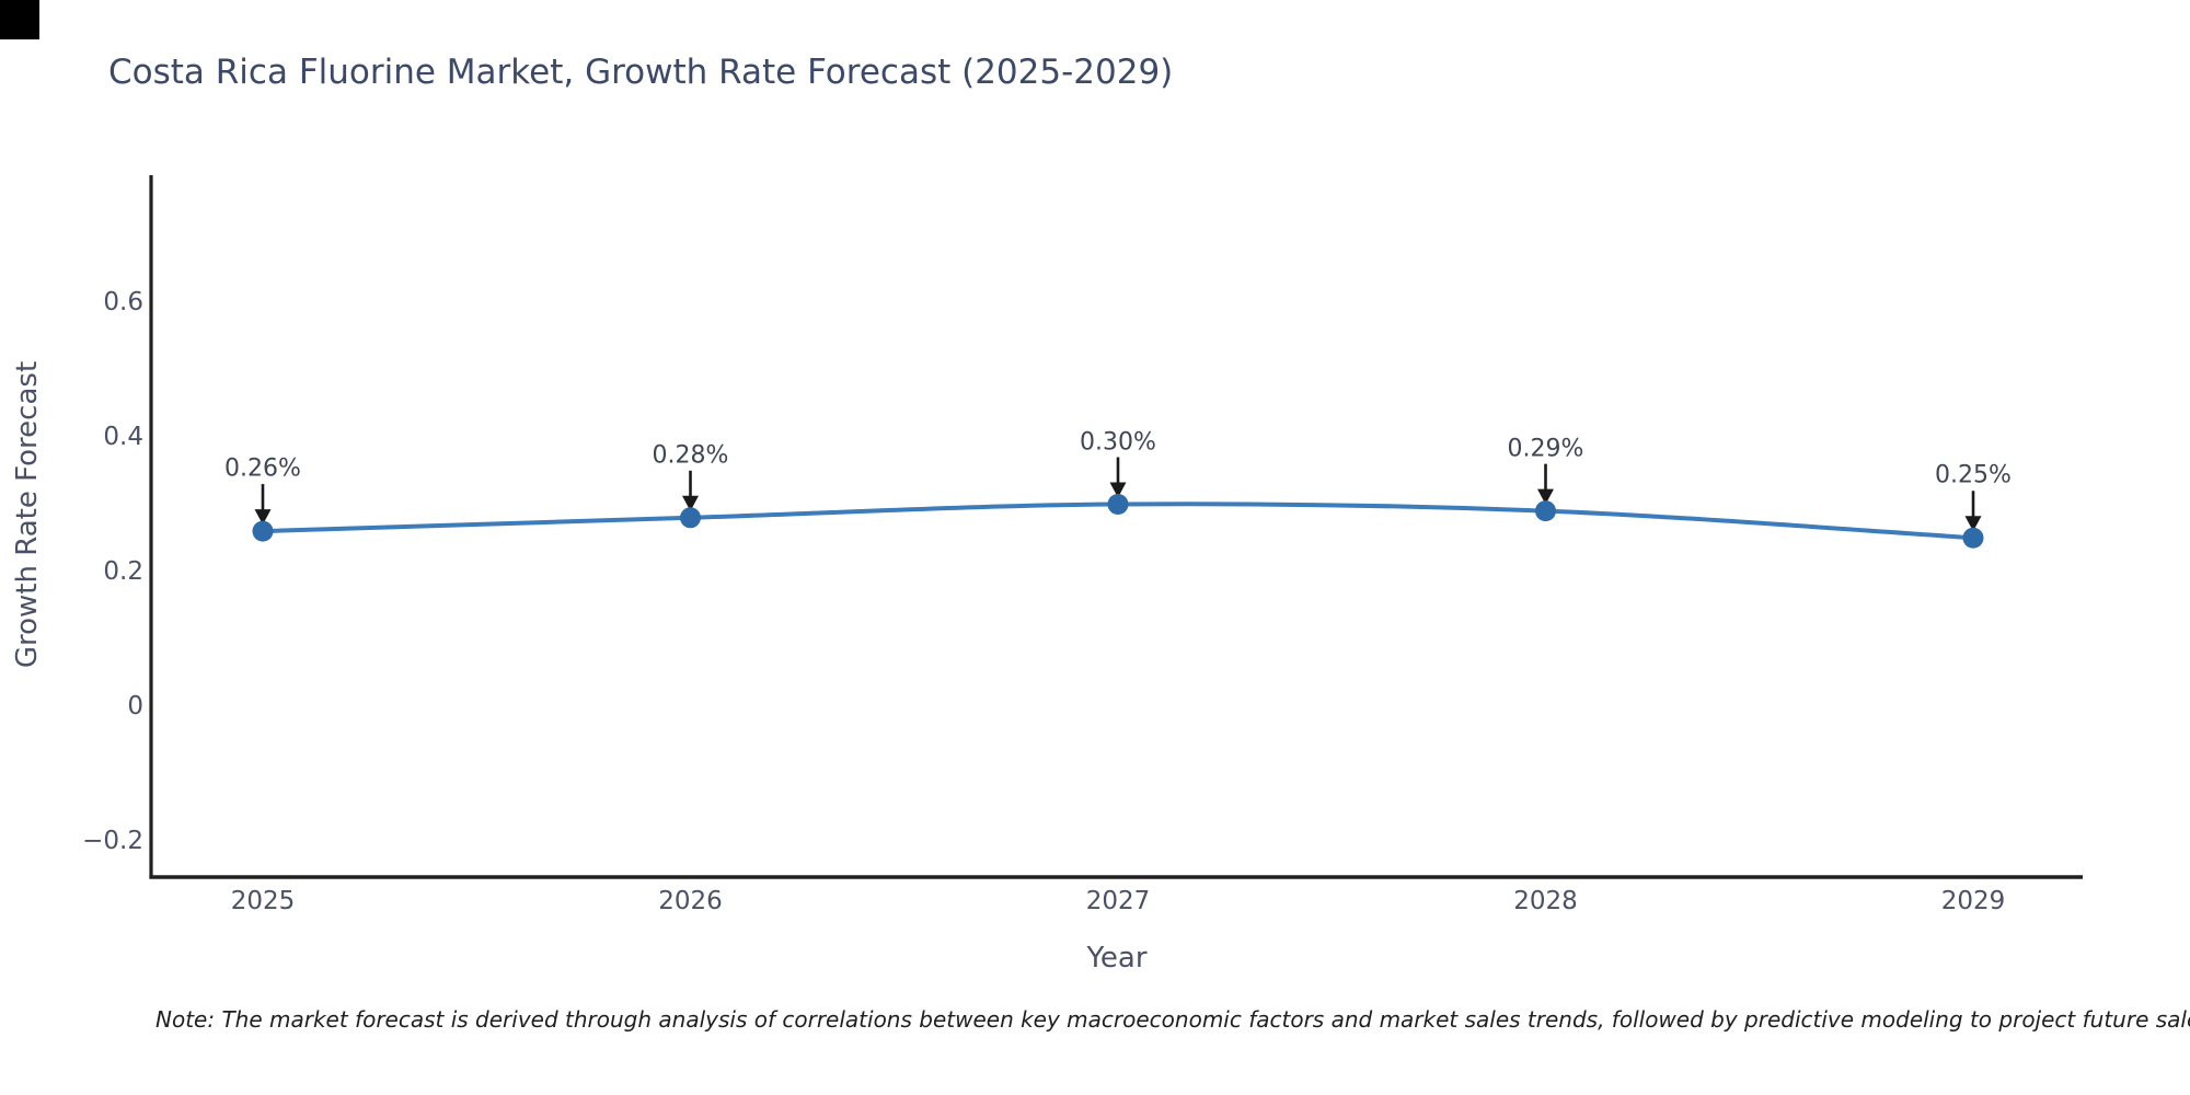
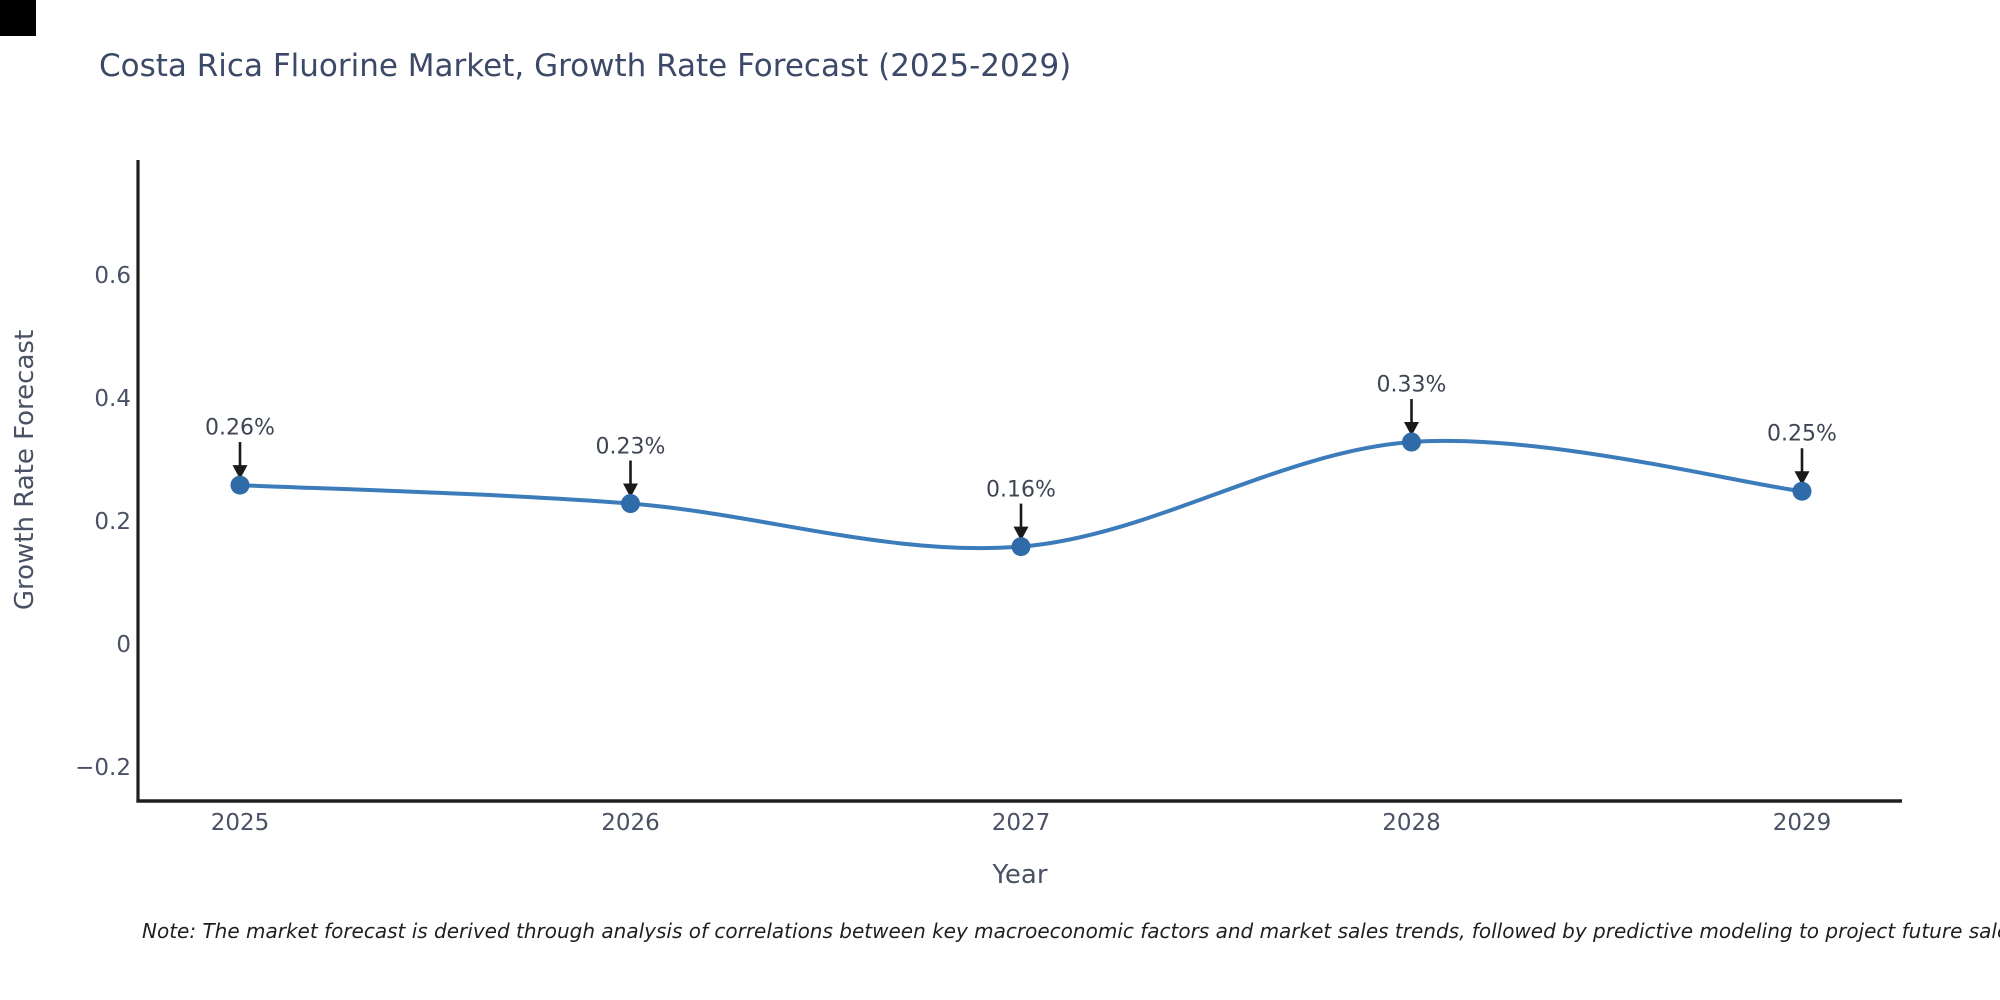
2026: 0.28% -> 0.23%
2027: 0.30% -> 0.16%
2028: 0.29% -> 0.33%
